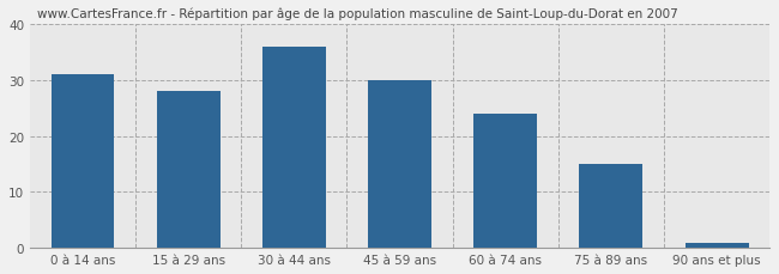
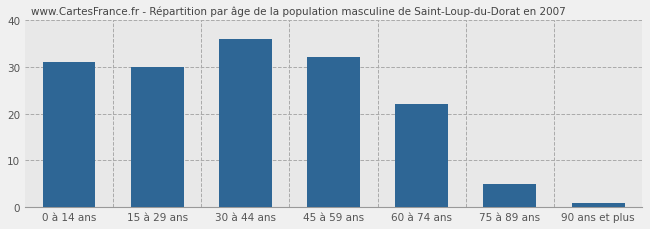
15 à 29 ans: 28 -> 30
45 à 59 ans: 30 -> 32
60 à 74 ans: 24 -> 22
75 à 89 ans: 15 -> 5
